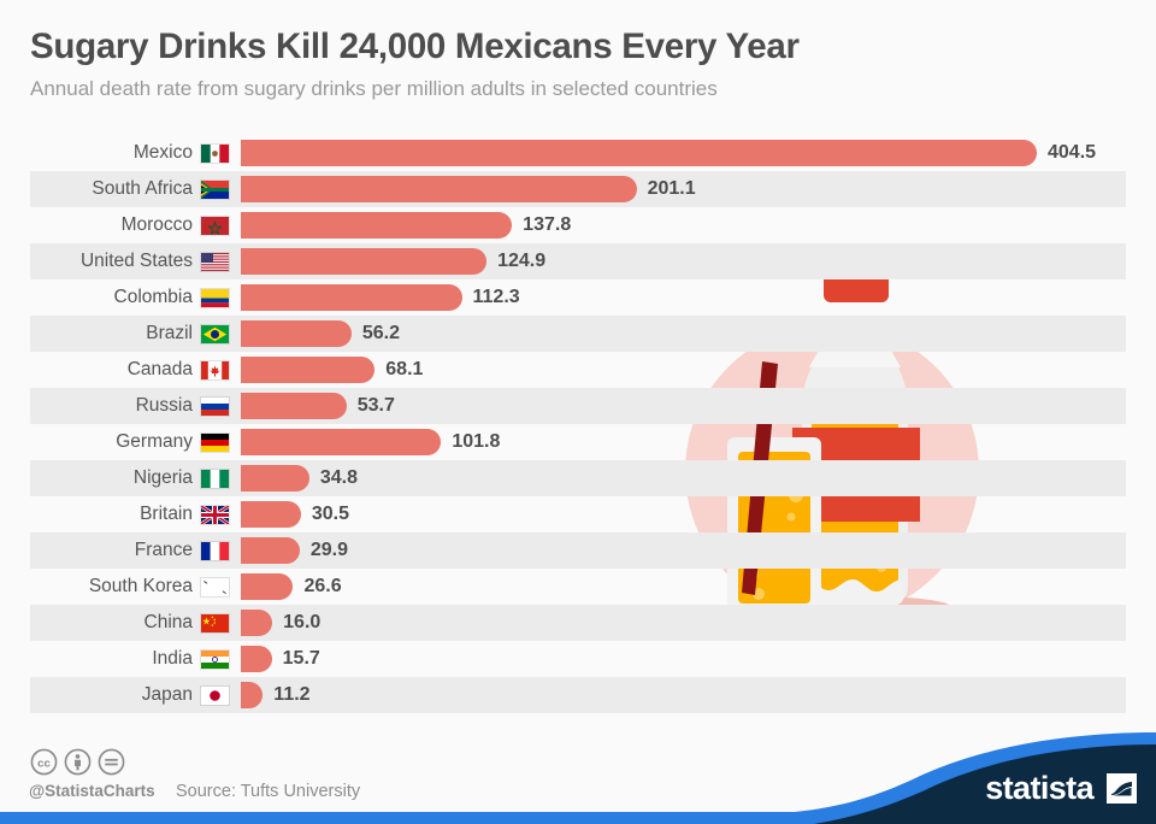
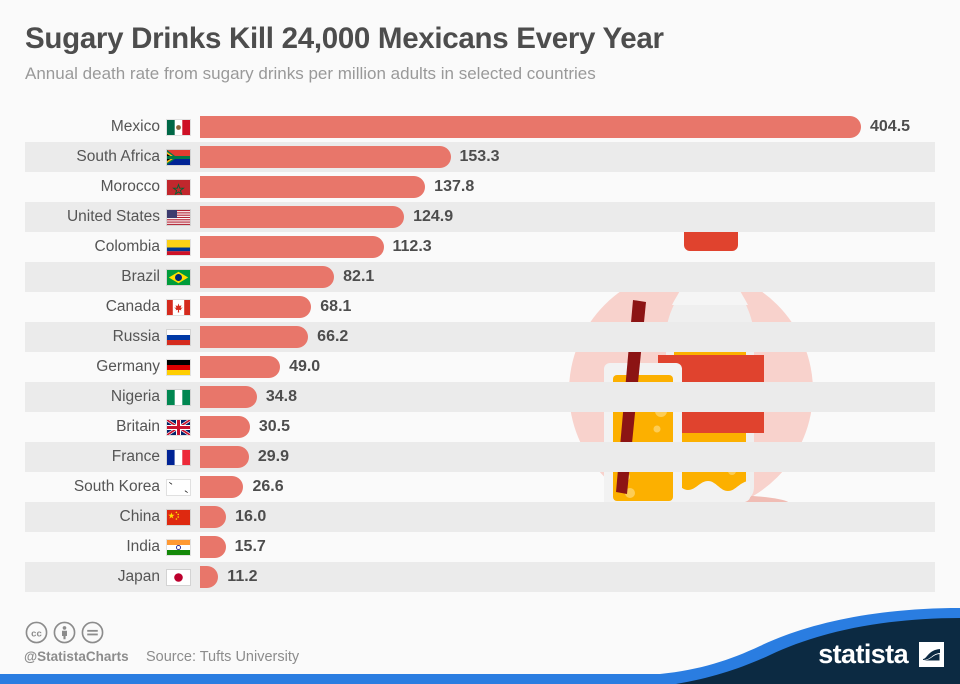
South Africa: 201.1 -> 153.3
Brazil: 56.2 -> 82.1
Russia: 53.7 -> 66.2
Germany: 101.8 -> 49.0
